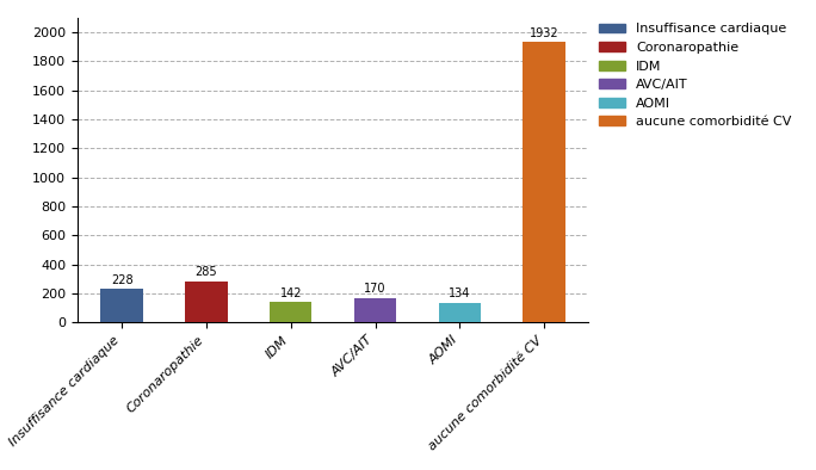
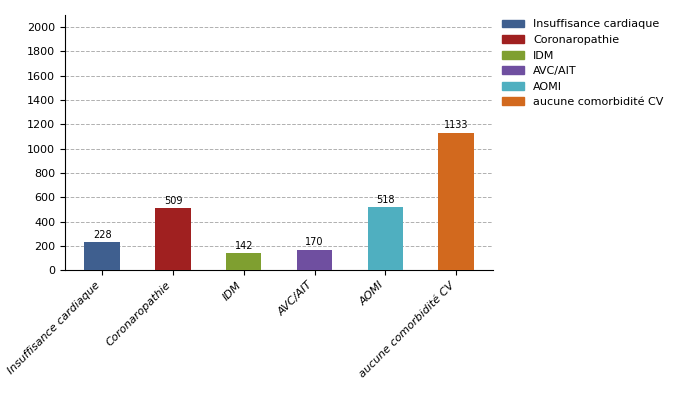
Coronaropathie: 285 -> 509
AOMI: 134 -> 518
aucune comorbidité CV: 1932 -> 1133
